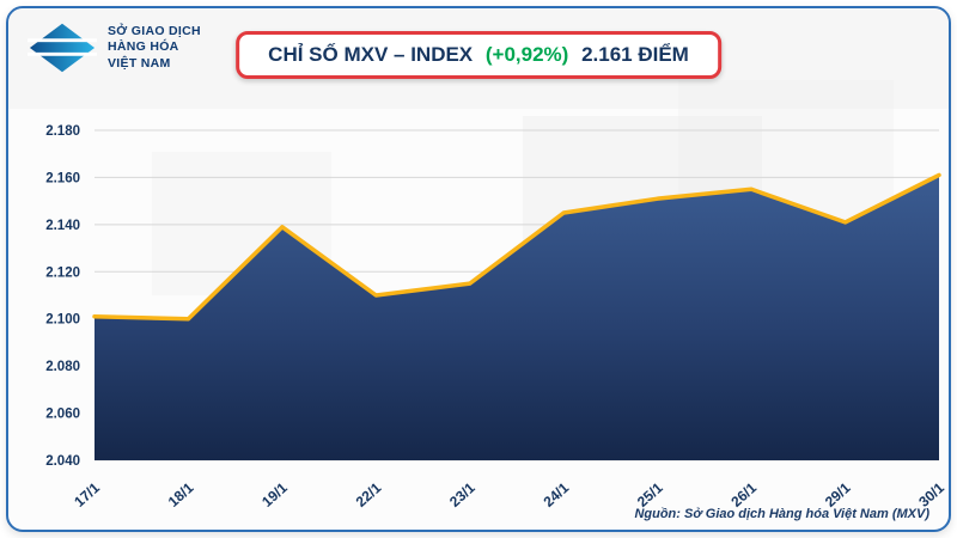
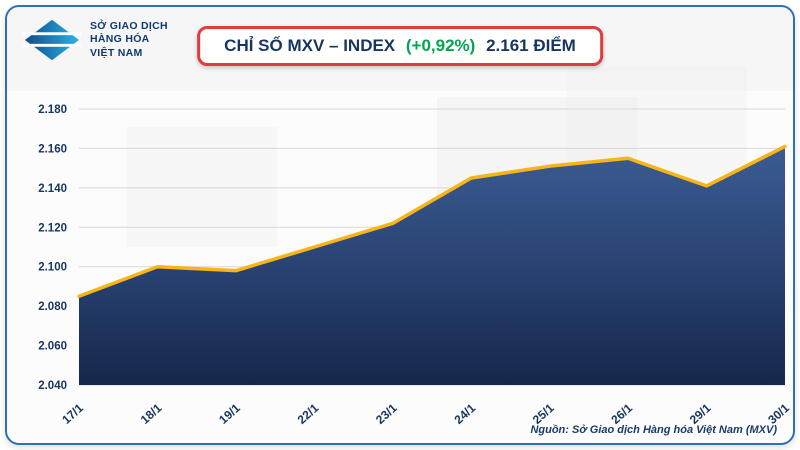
17/1: 2101 -> 2085
19/1: 2139 -> 2098
23/1: 2115 -> 2122
